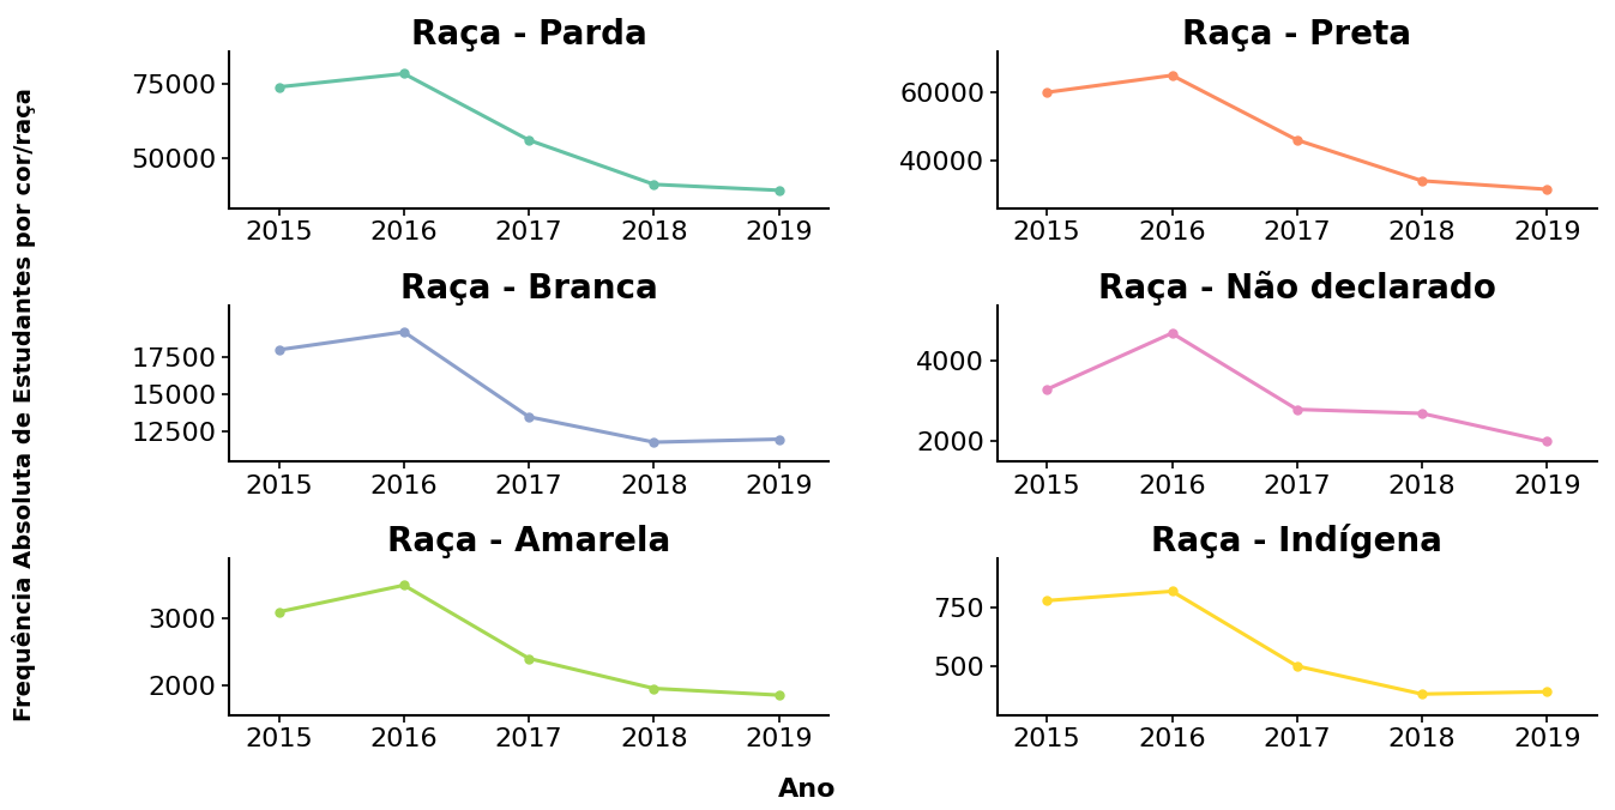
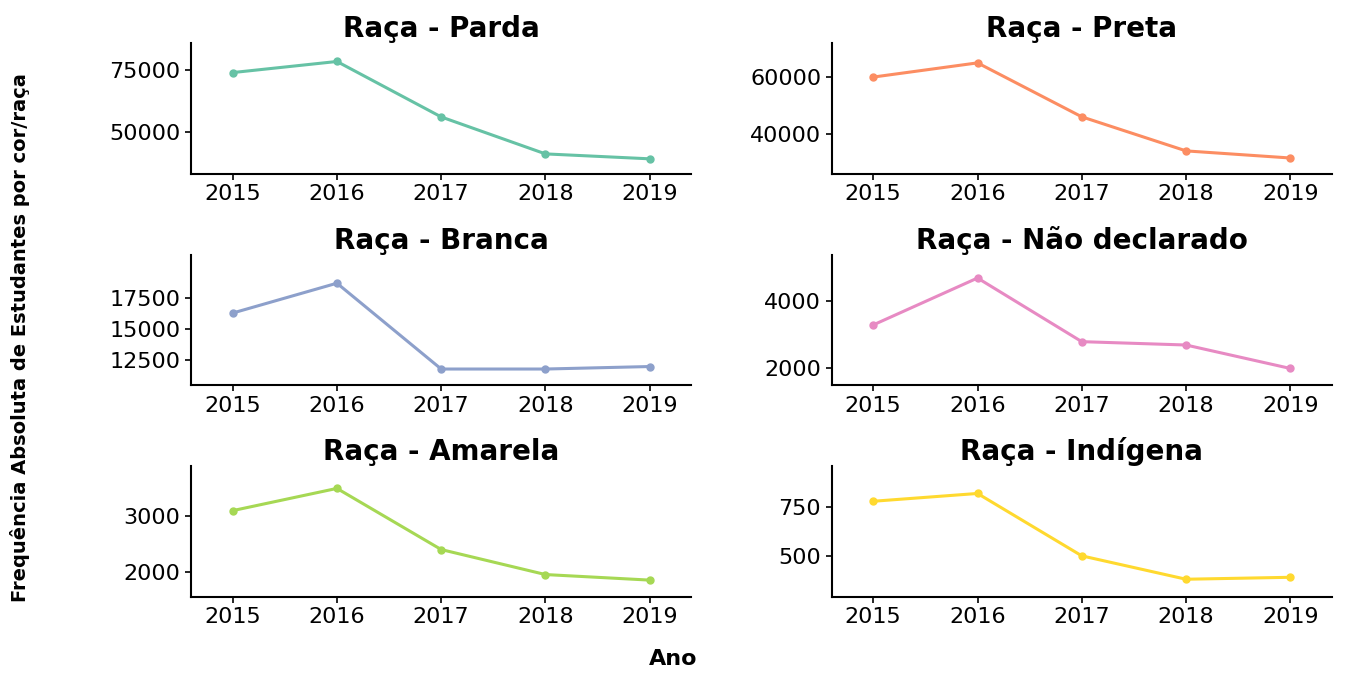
Raça - Branca/2015: 18000 -> 16300
Raça - Branca/2016: 19200 -> 18700
Raça - Branca/2017: 13500 -> 11800
